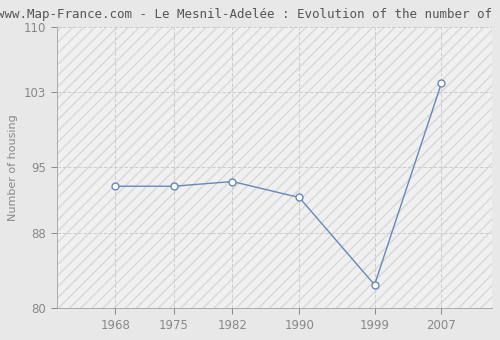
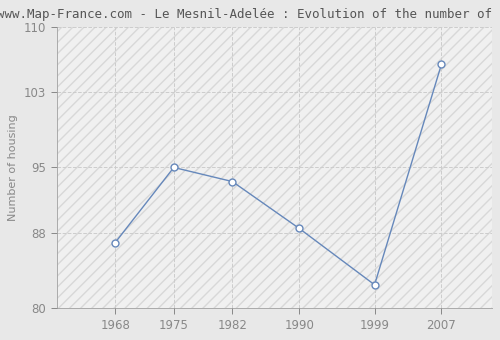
1968: 93.0 -> 87.0
1975: 93.0 -> 95.0
1990: 91.8 -> 88.5
2007: 104.0 -> 106.0
